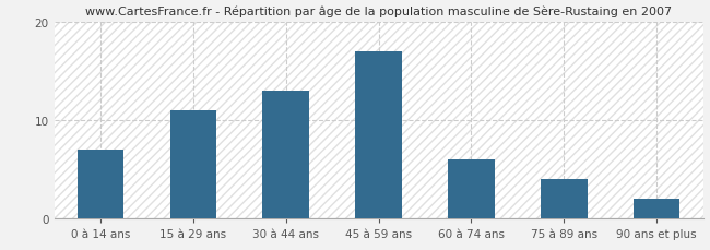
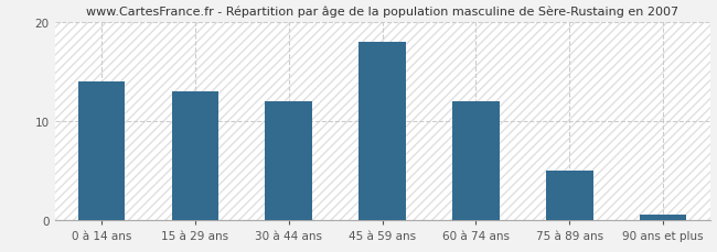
0 à 14 ans: 7.0 -> 14.0
15 à 29 ans: 11.0 -> 13.0
30 à 44 ans: 13.0 -> 12.0
45 à 59 ans: 17.0 -> 18.0
60 à 74 ans: 6.0 -> 12.0
75 à 89 ans: 4.0 -> 5.0
90 ans et plus: 2.0 -> 0.5
